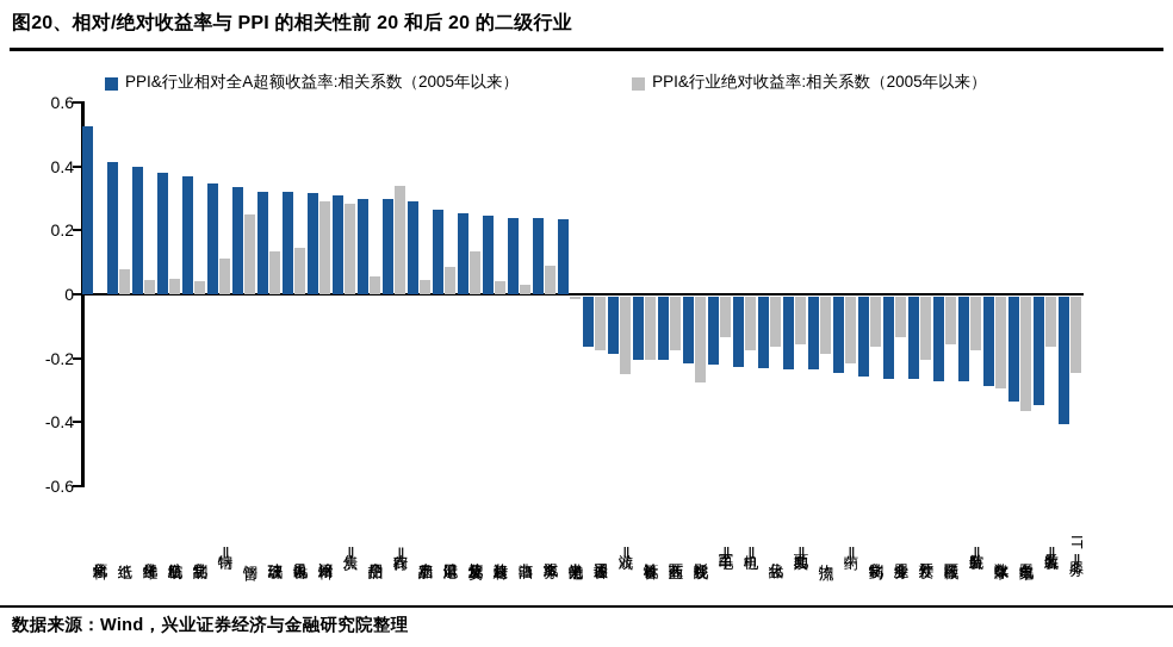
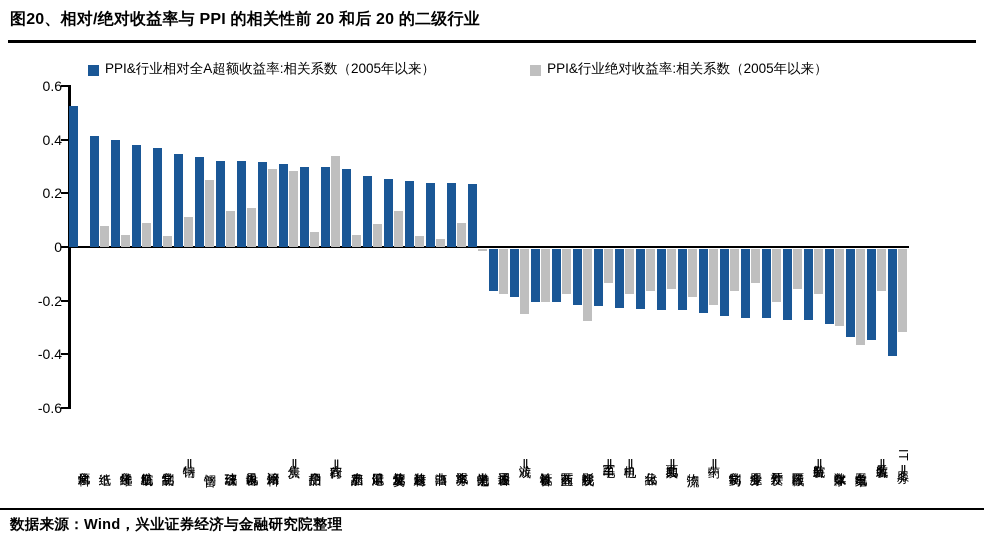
PPI&行业绝对收益率:相关系数（2005年以来）/航空机场: 0.05 -> 0.09
PPI&行业绝对收益率:相关系数（2005年以来）/IT服务Ⅱ: -0.24 -> -0.31
